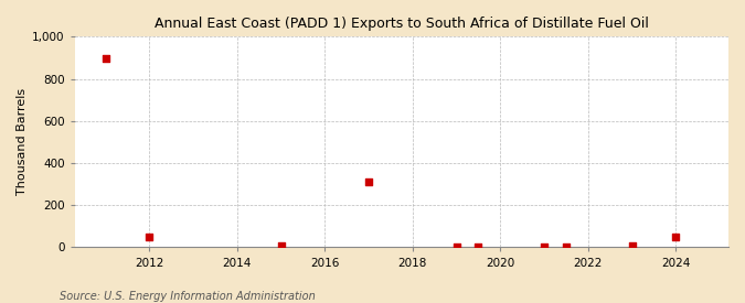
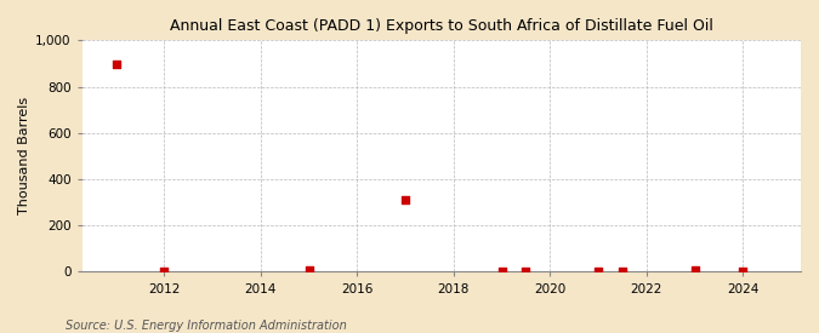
2012: 50 -> 0
2024: 50 -> 0
